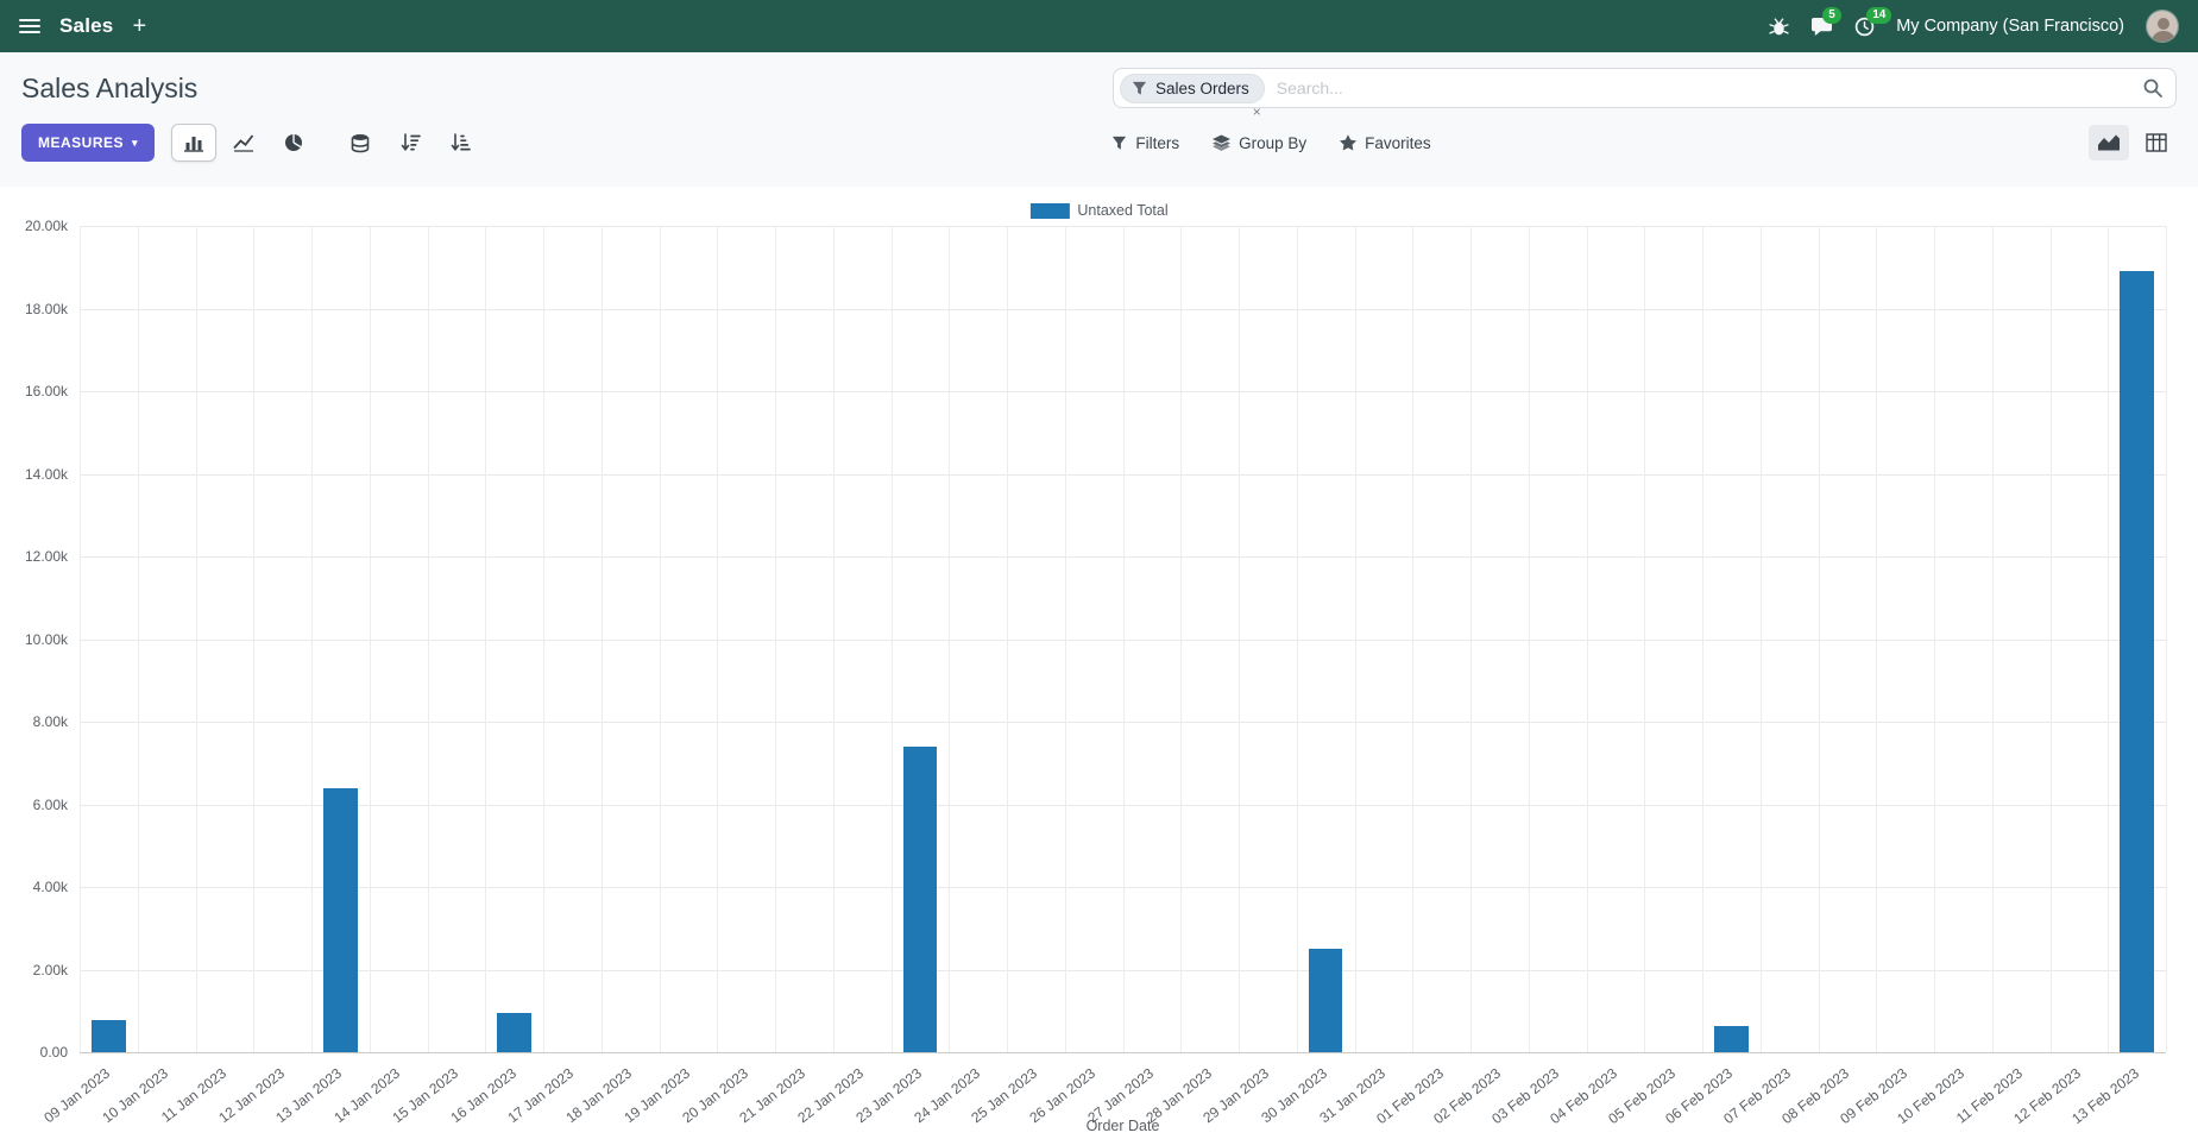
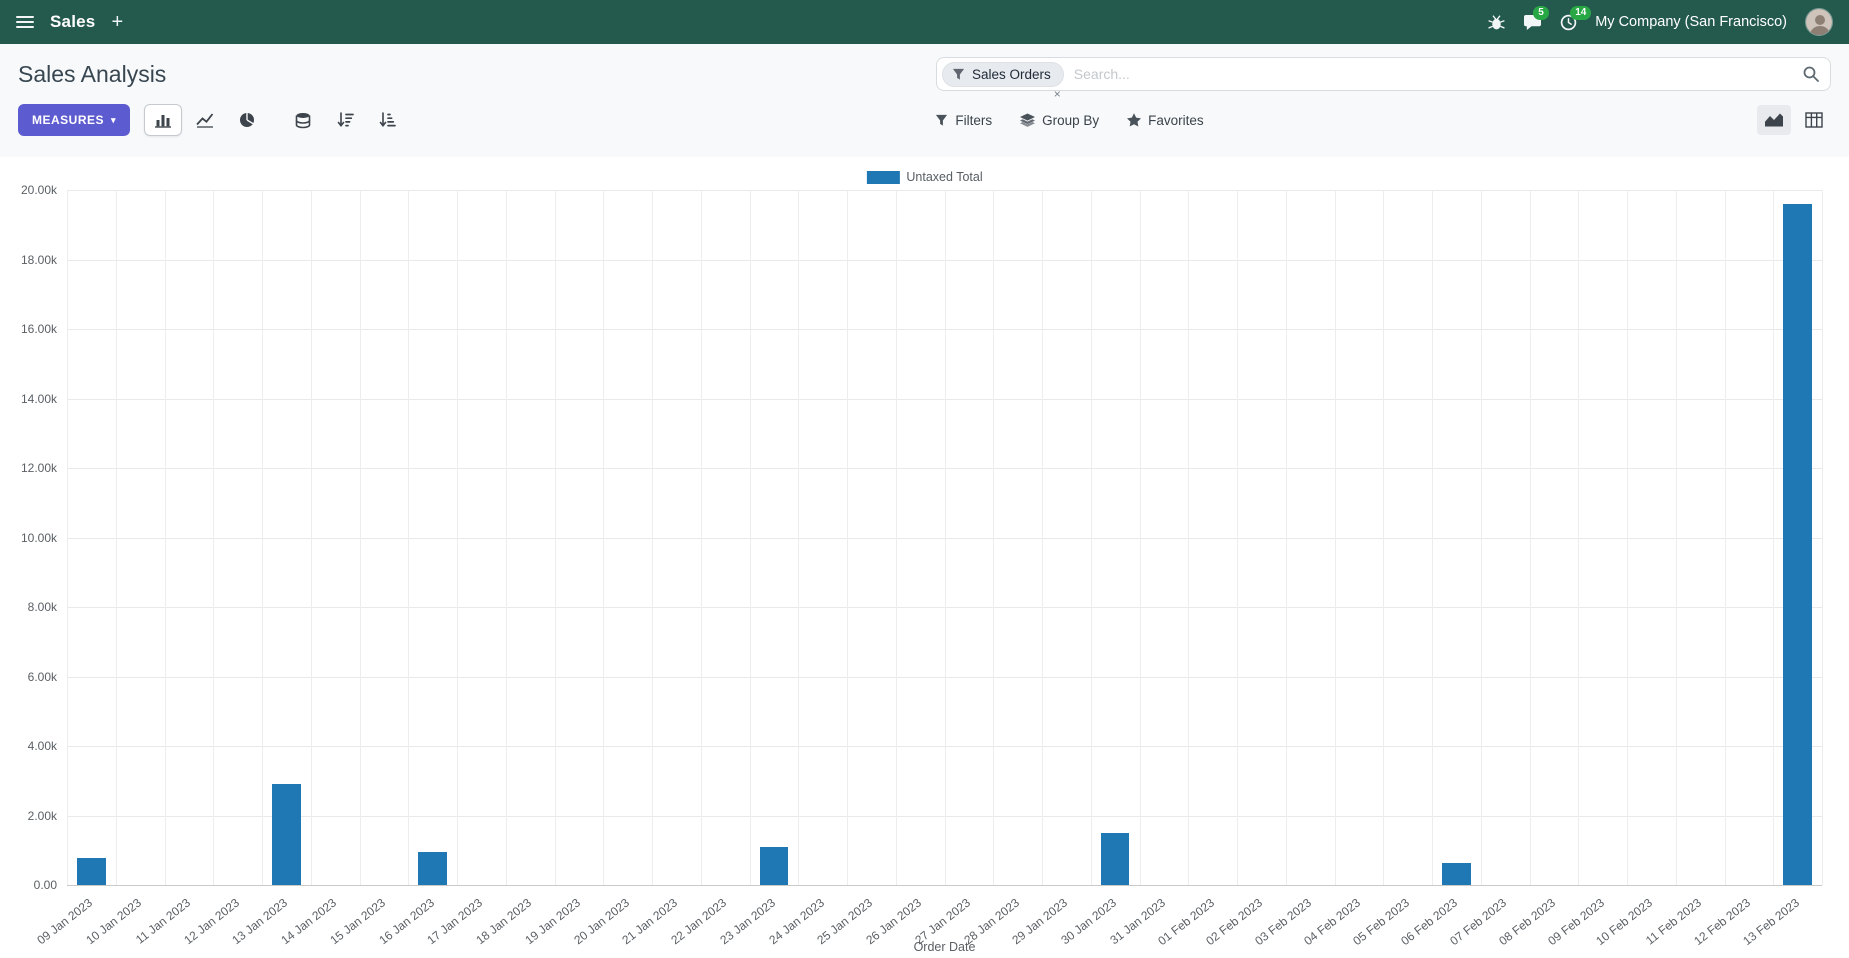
13 Jan 2023: 6.4k -> 2.9k
23 Jan 2023: 7.4k -> 1.1k
30 Jan 2023: 2.5k -> 1.5k
13 Feb 2023: 18.9k -> 19.6k
